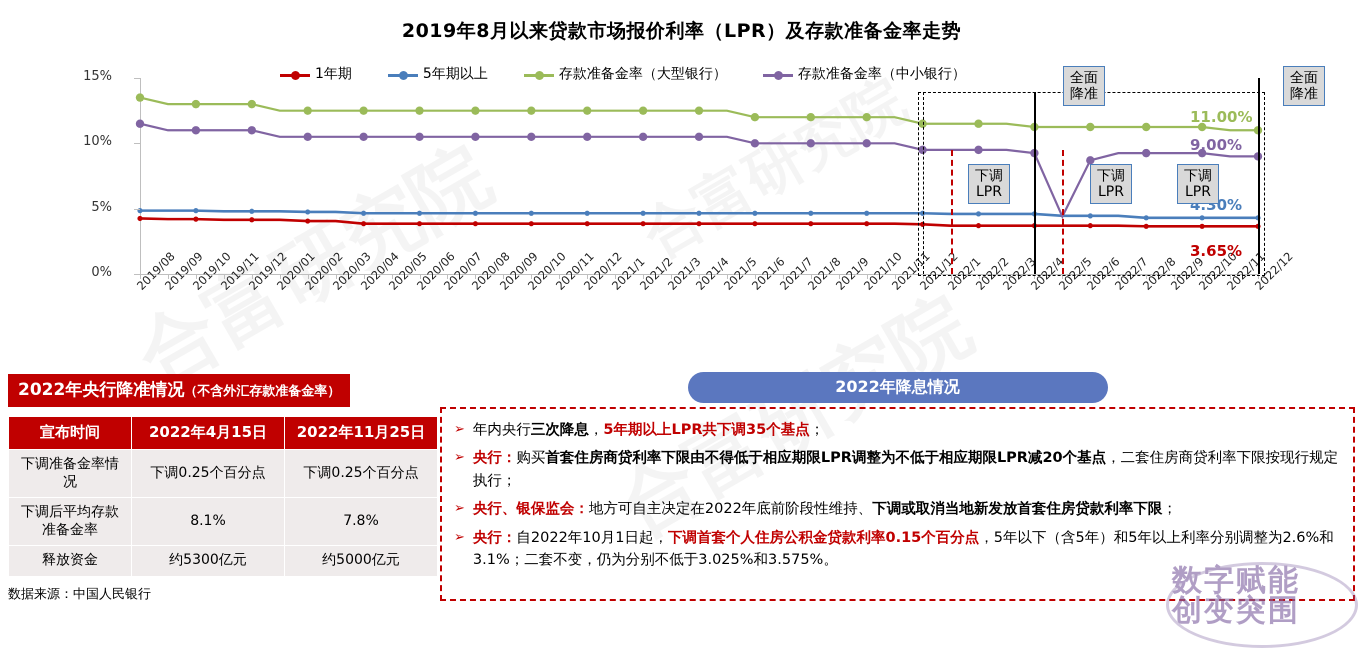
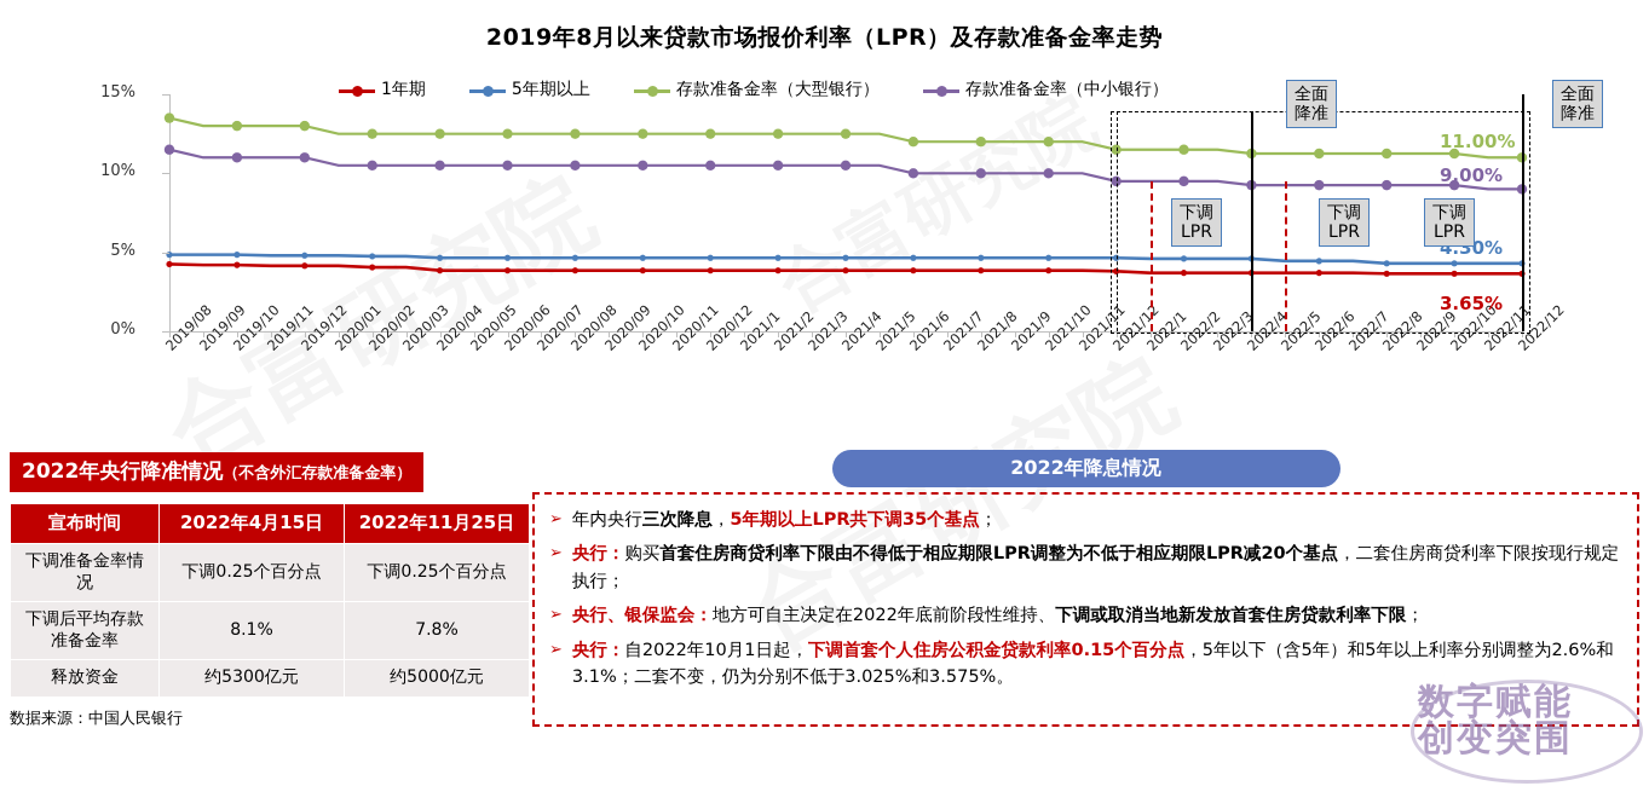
存款准备金率（中小银行）/2022/5: 4.4% -> 9.2%
存款准备金率（中小银行）/2022/6: 8.7% -> 9.2%
